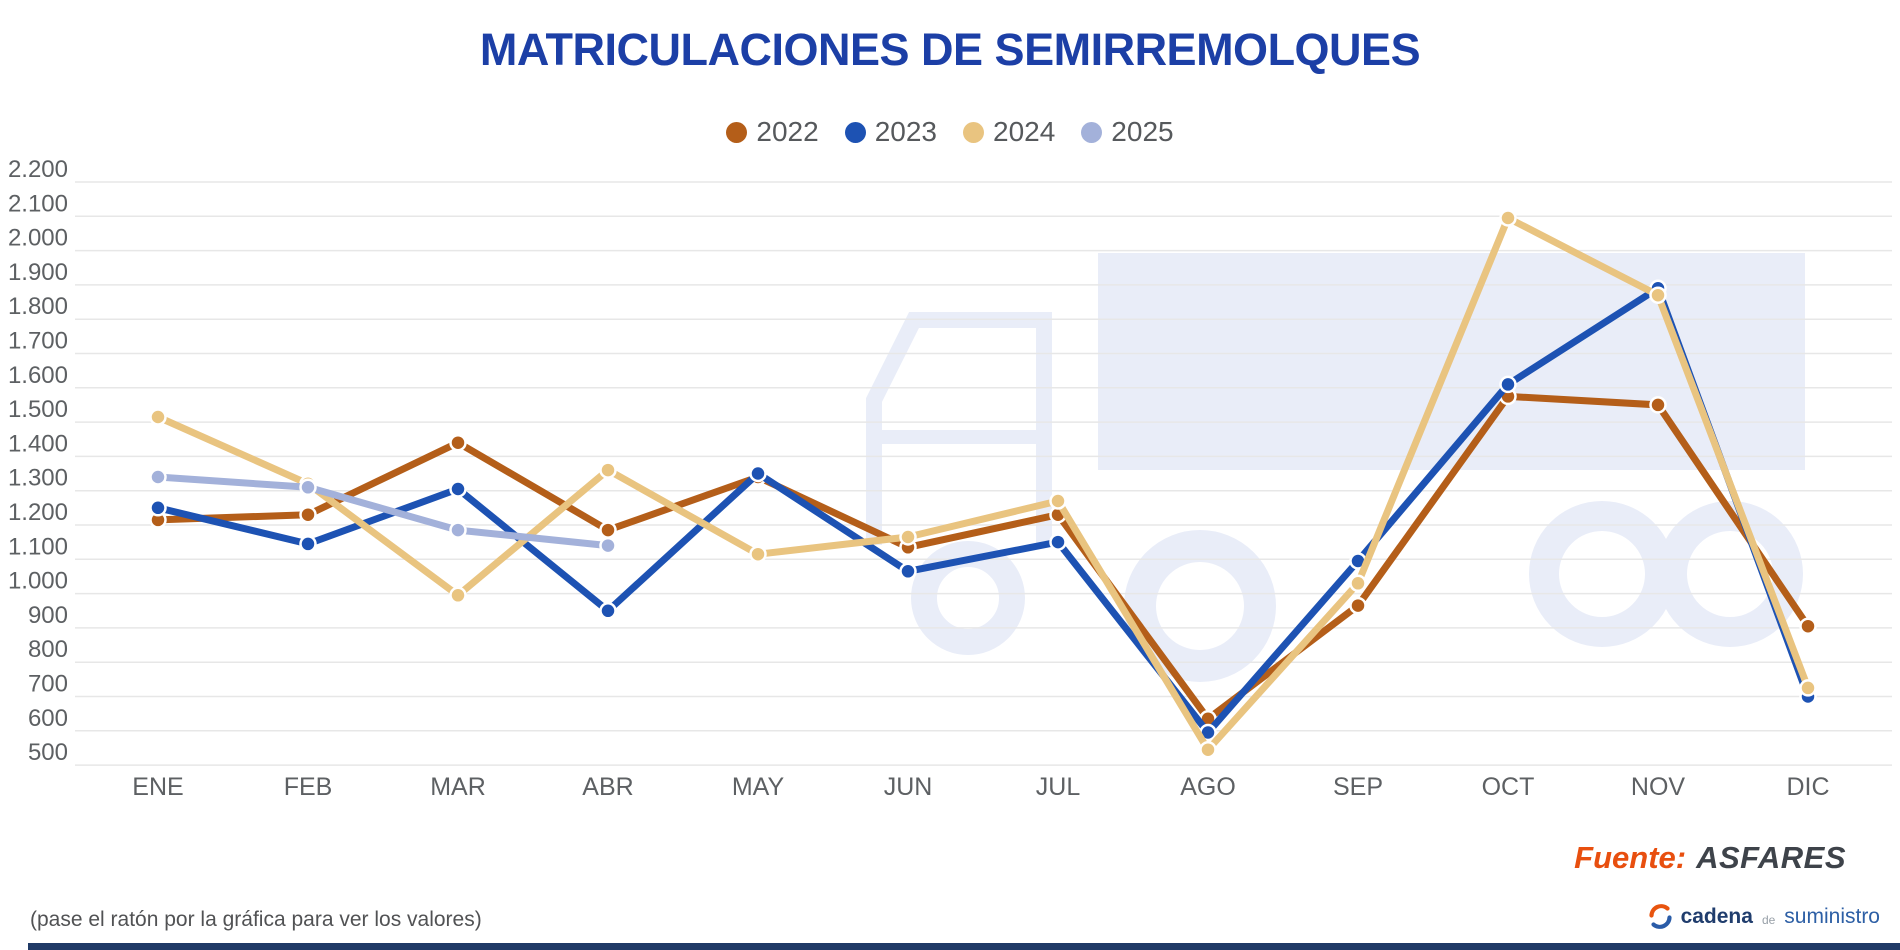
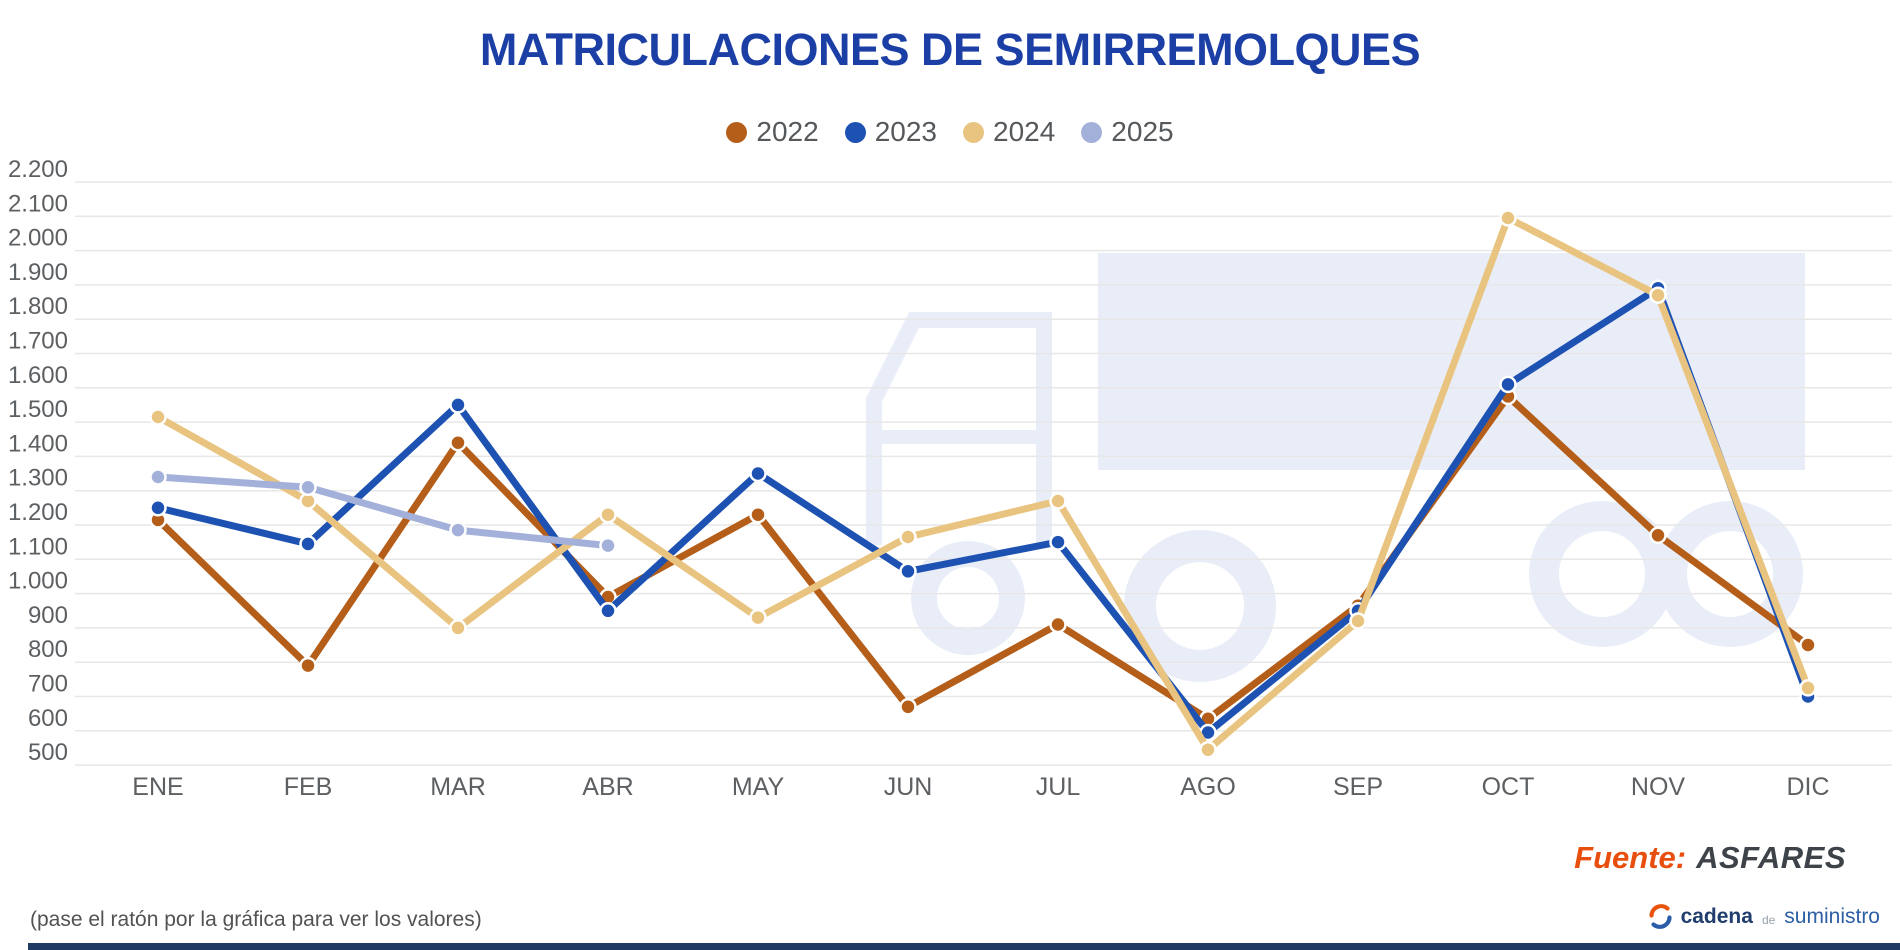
2022/FEB: 1230 -> 790
2024/FEB: 1320 -> 1270
2023/MAR: 1300 -> 1550
2024/MAR: 1000 -> 900
2022/ABR: 1180 -> 990
2024/ABR: 1360 -> 1230
2022/MAY: 1340 -> 1230
2024/MAY: 1120 -> 930
2022/JUN: 1140 -> 670
2022/JUL: 1230 -> 910
2023/SEP: 1100 -> 950
2024/SEP: 1030 -> 920
2022/NOV: 1550 -> 1170
2022/DIC: 900 -> 850
